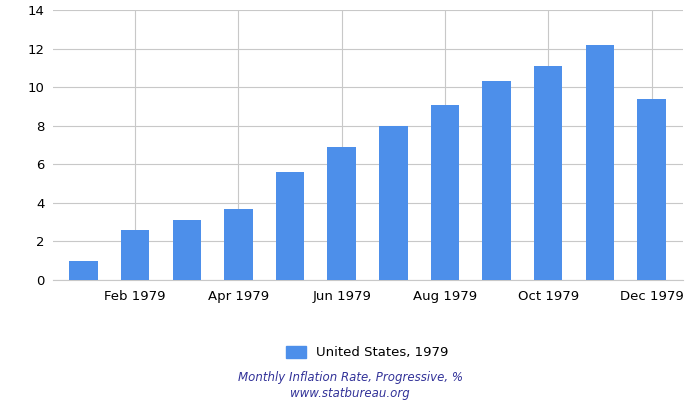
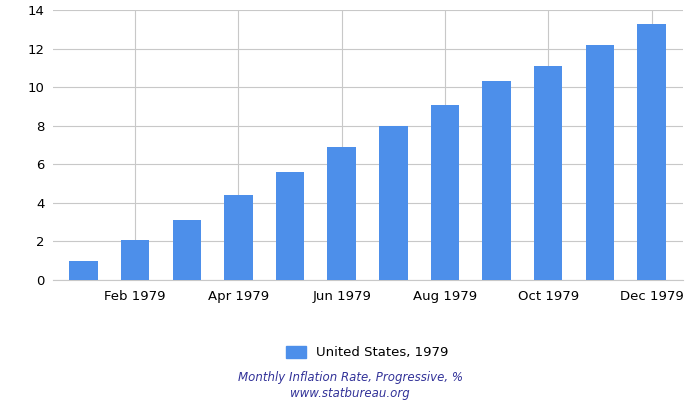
Feb 1979: 2.6 -> 2.1
Apr 1979: 3.7 -> 4.4
Dec 1979: 9.4 -> 13.3
